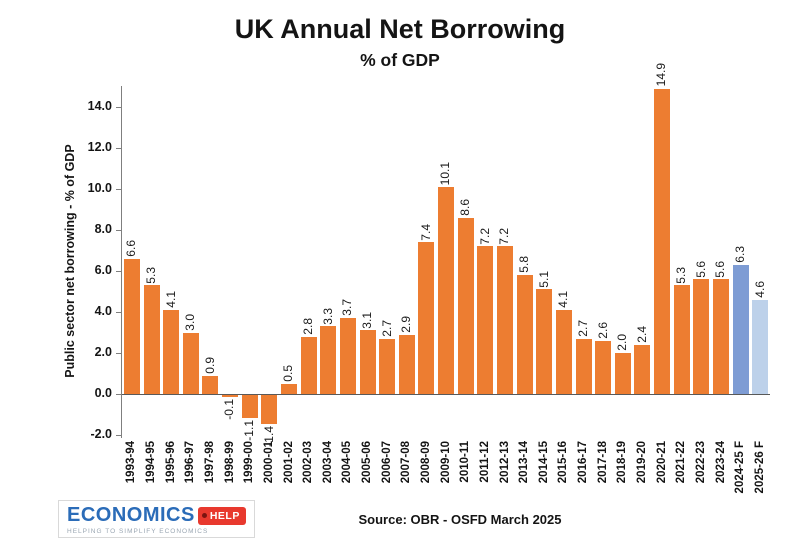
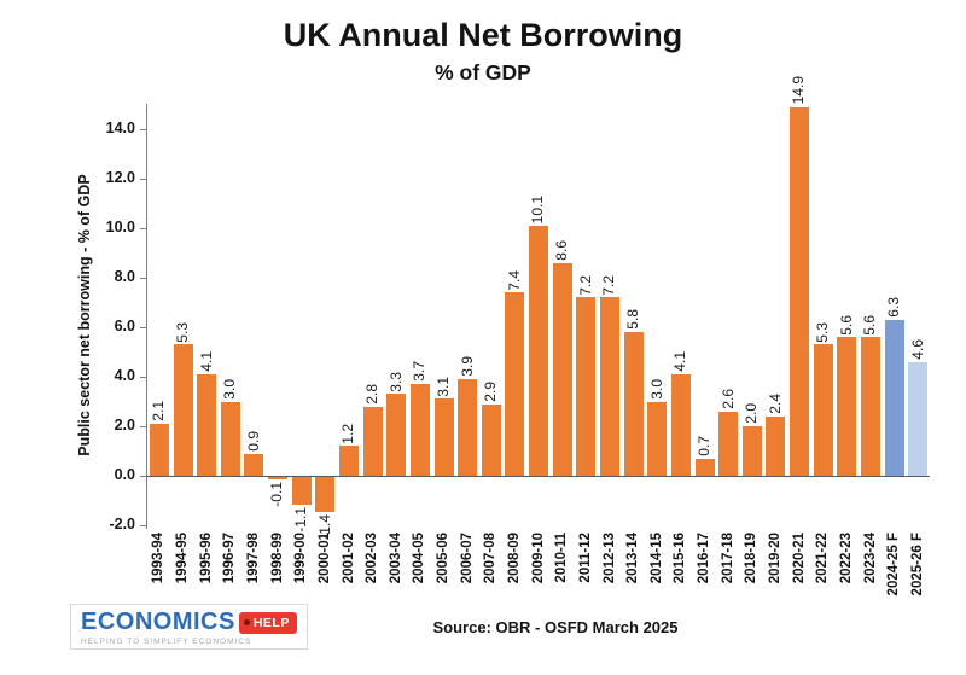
1993-94: 6.6 -> 2.1
2001-02: 0.5 -> 1.2
2006-07: 2.7 -> 3.9
2014-15: 5.1 -> 3.0
2016-17: 2.7 -> 0.7
